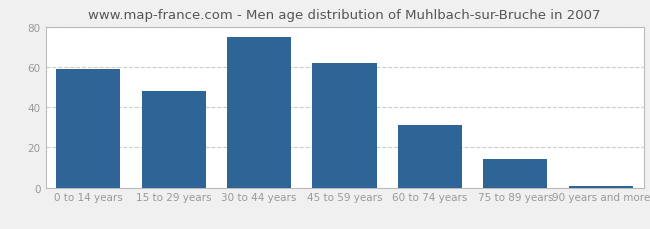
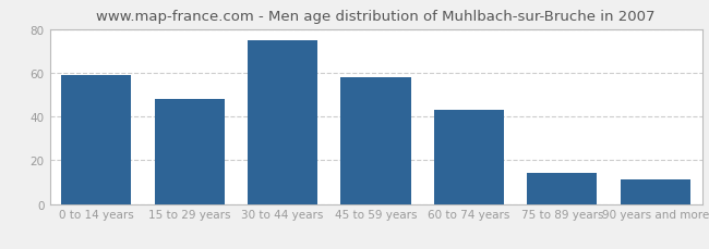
45 to 59 years: 62 -> 58
60 to 74 years: 31 -> 43
90 years and more: 1 -> 11
